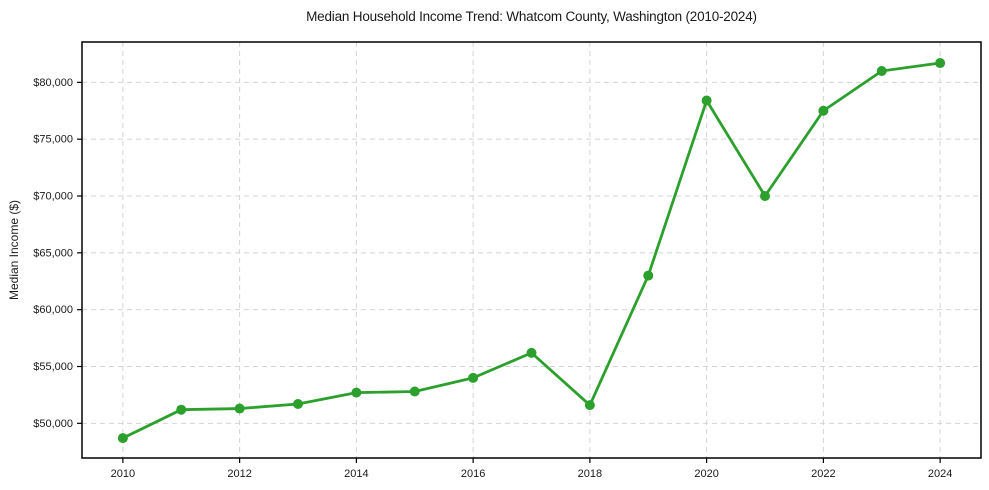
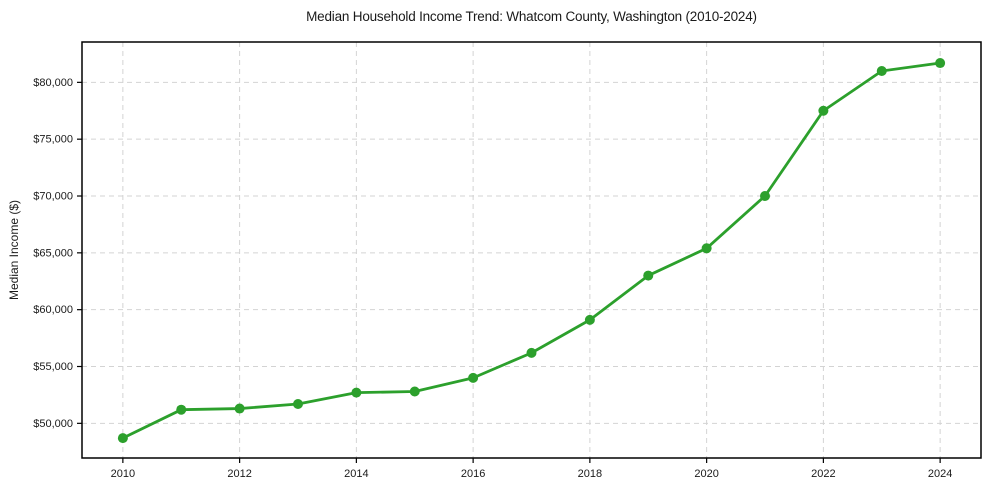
2018: $51600 -> $59100
2020: $78400 -> $65400
